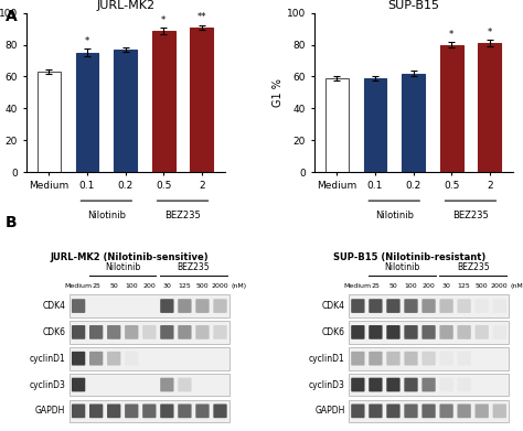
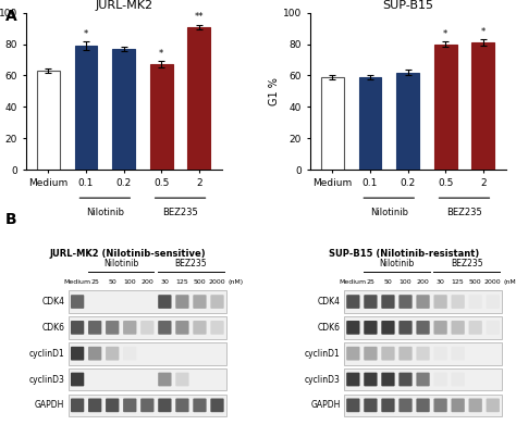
JURL-MK2/0.1: 75 -> 79
JURL-MK2/0.5: 89 -> 67
